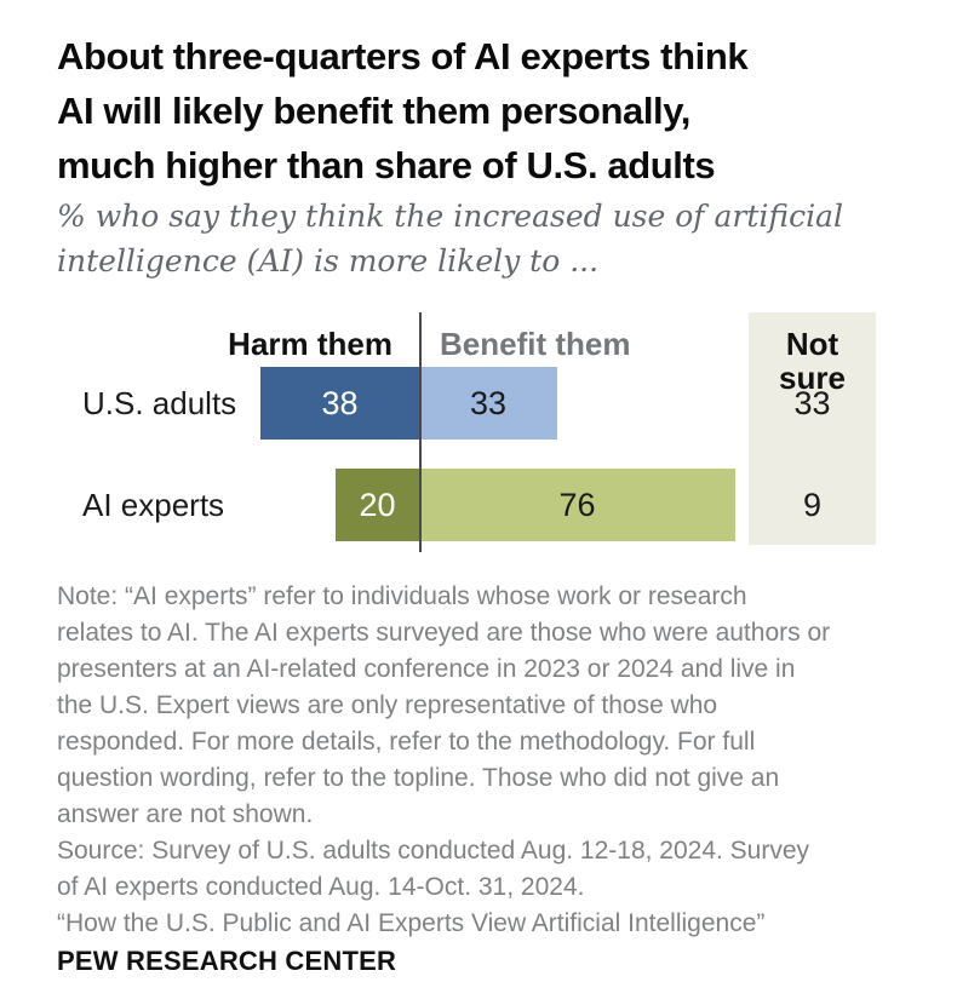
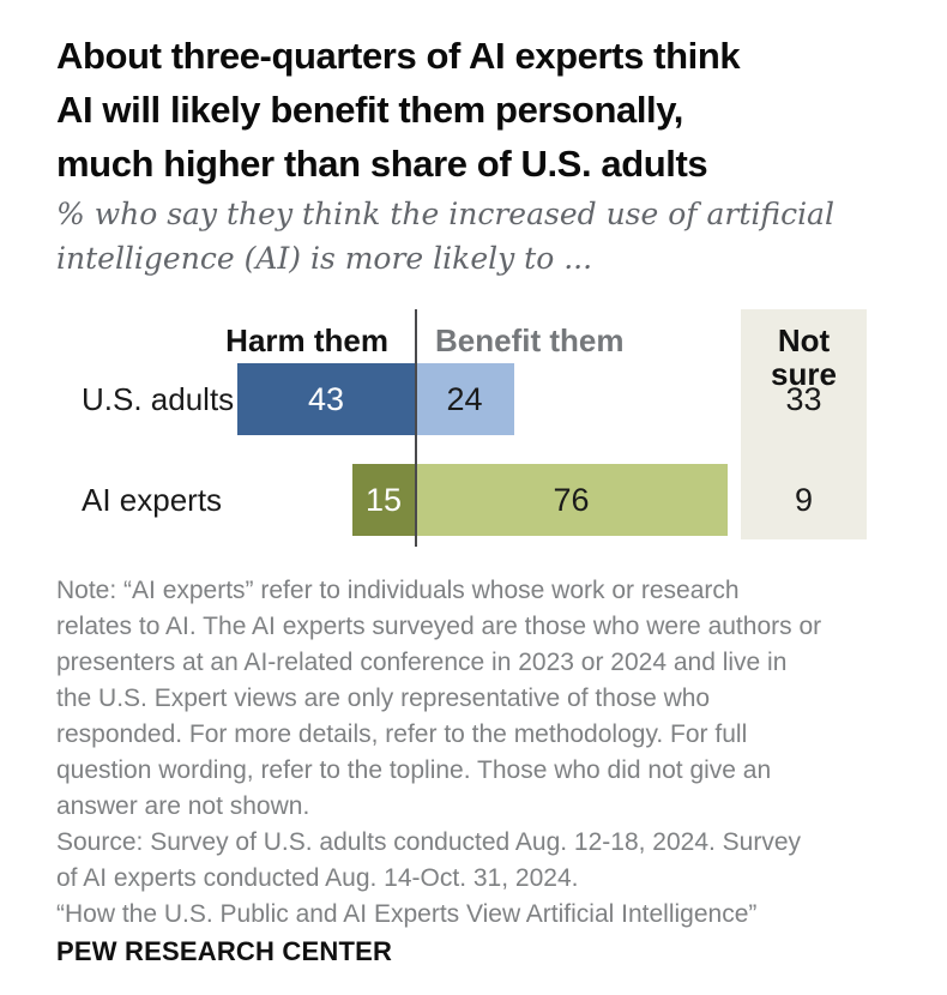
Harm them/U.S. adults: 38 -> 43
Benefit them/U.S. adults: 33 -> 24
Harm them/AI experts: 20 -> 15
